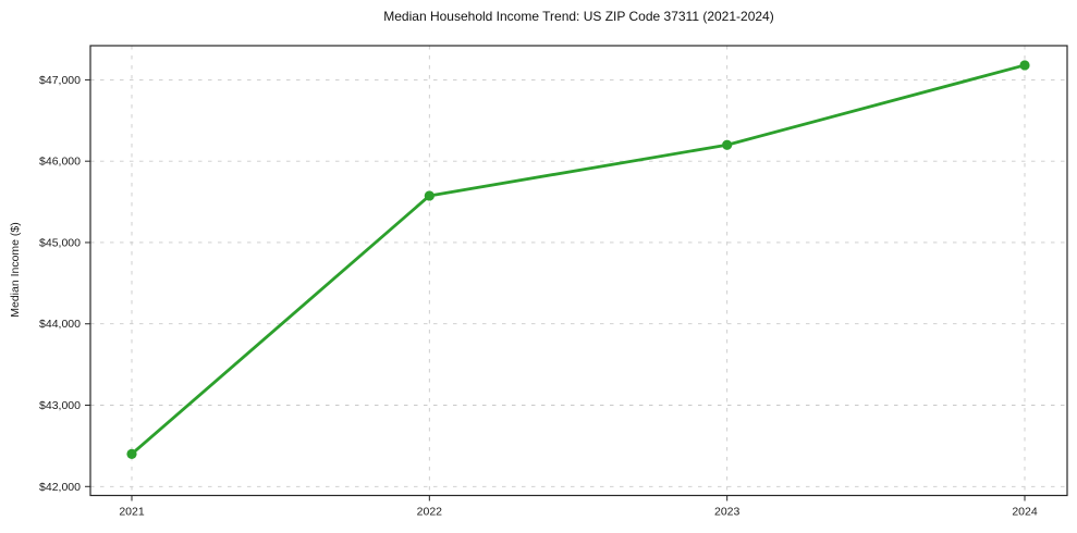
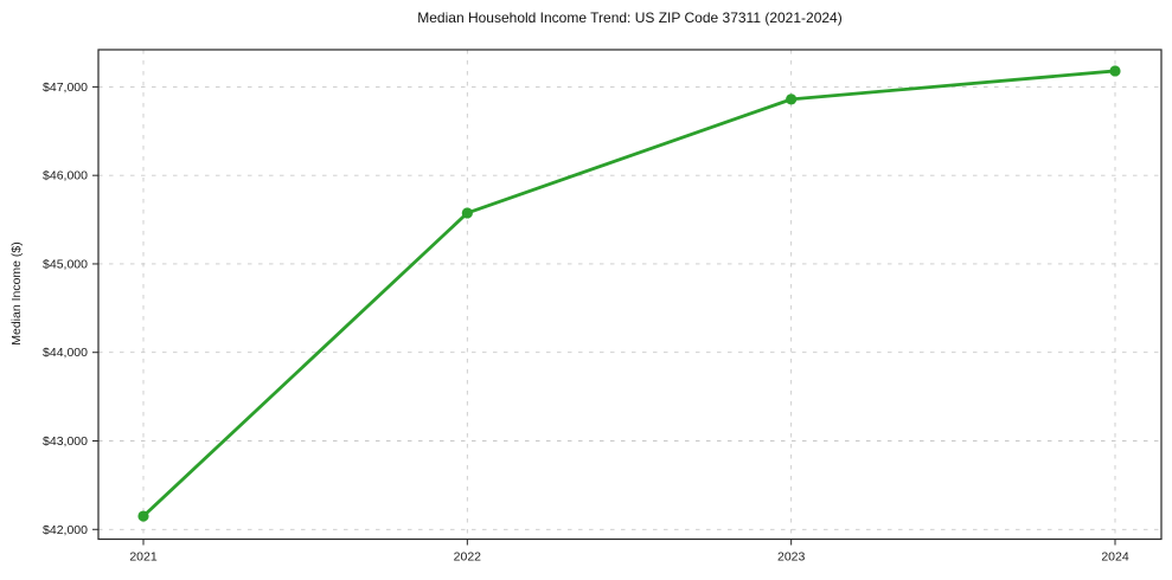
2021: $42400 -> $42200
2023: $46200 -> $46900
